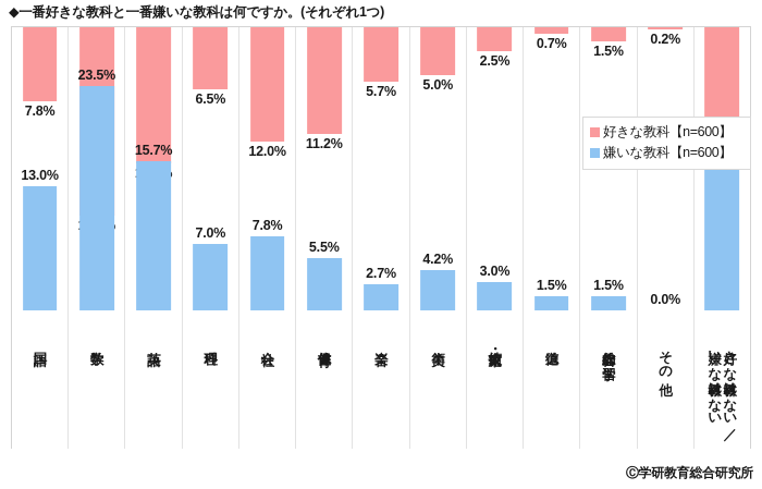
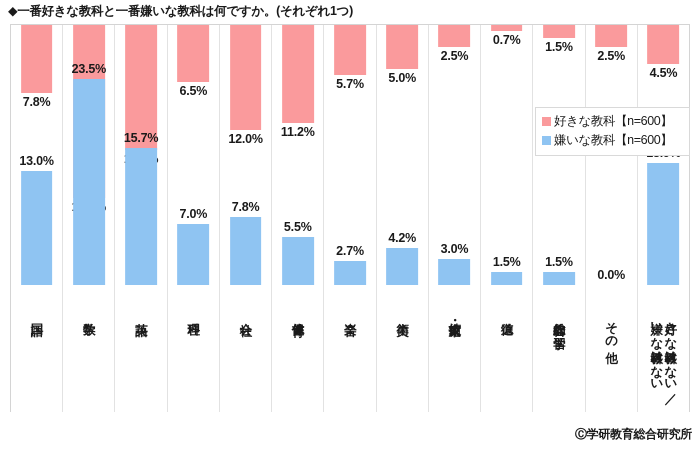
好きな教科【n=600】/その他: 0.2% -> 2.5%
好きな教科【n=600】/好きな教科はない／嫌いな教科はない: 12.8% -> 4.5%
嫌いな教科【n=600】/好きな教科はない／嫌いな教科はない: 14.7% -> 13.9%
